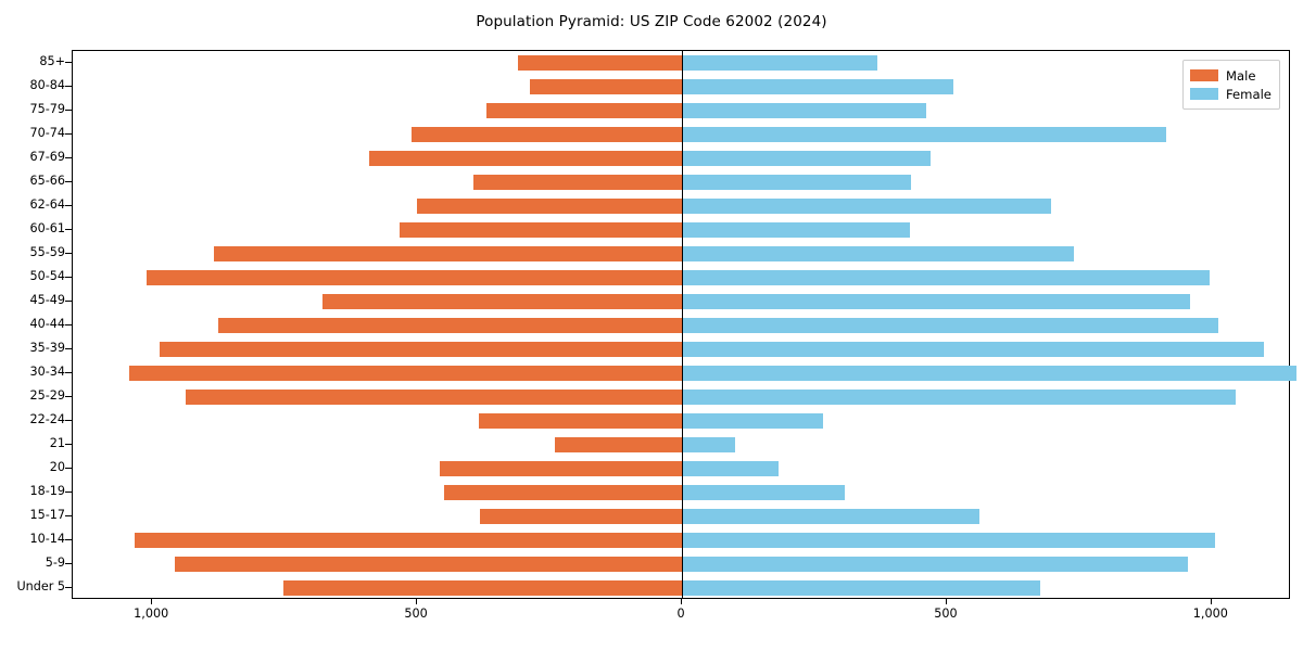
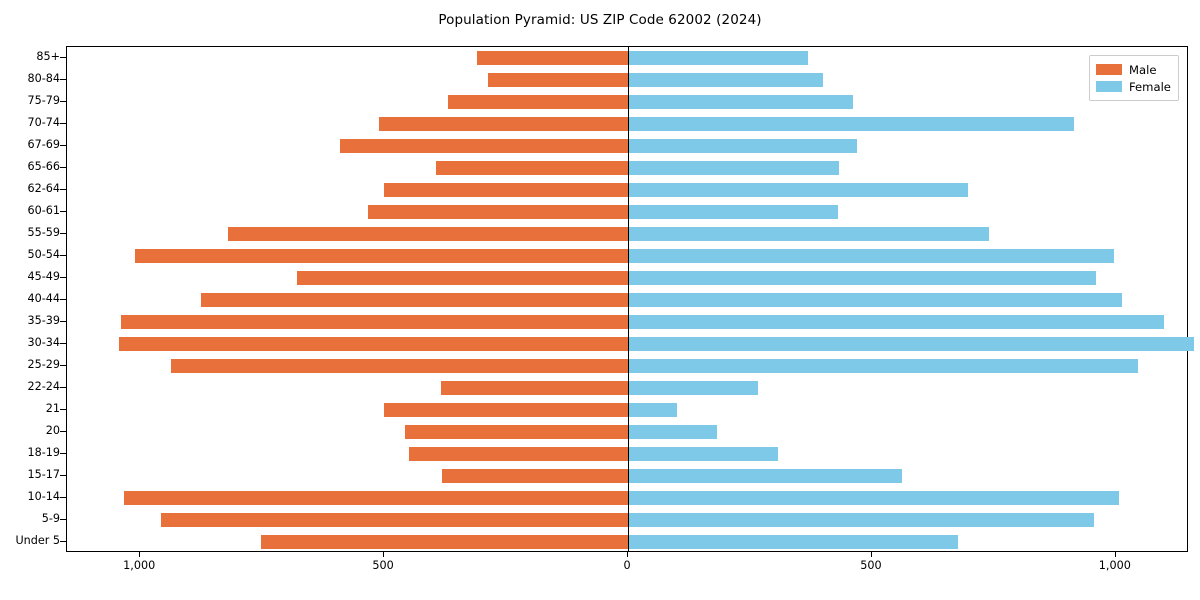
Female/80-84: 510 -> 400
Male/55-59: 880 -> 820
Male/35-39: 980 -> 1040
Male/21: 240 -> 500
